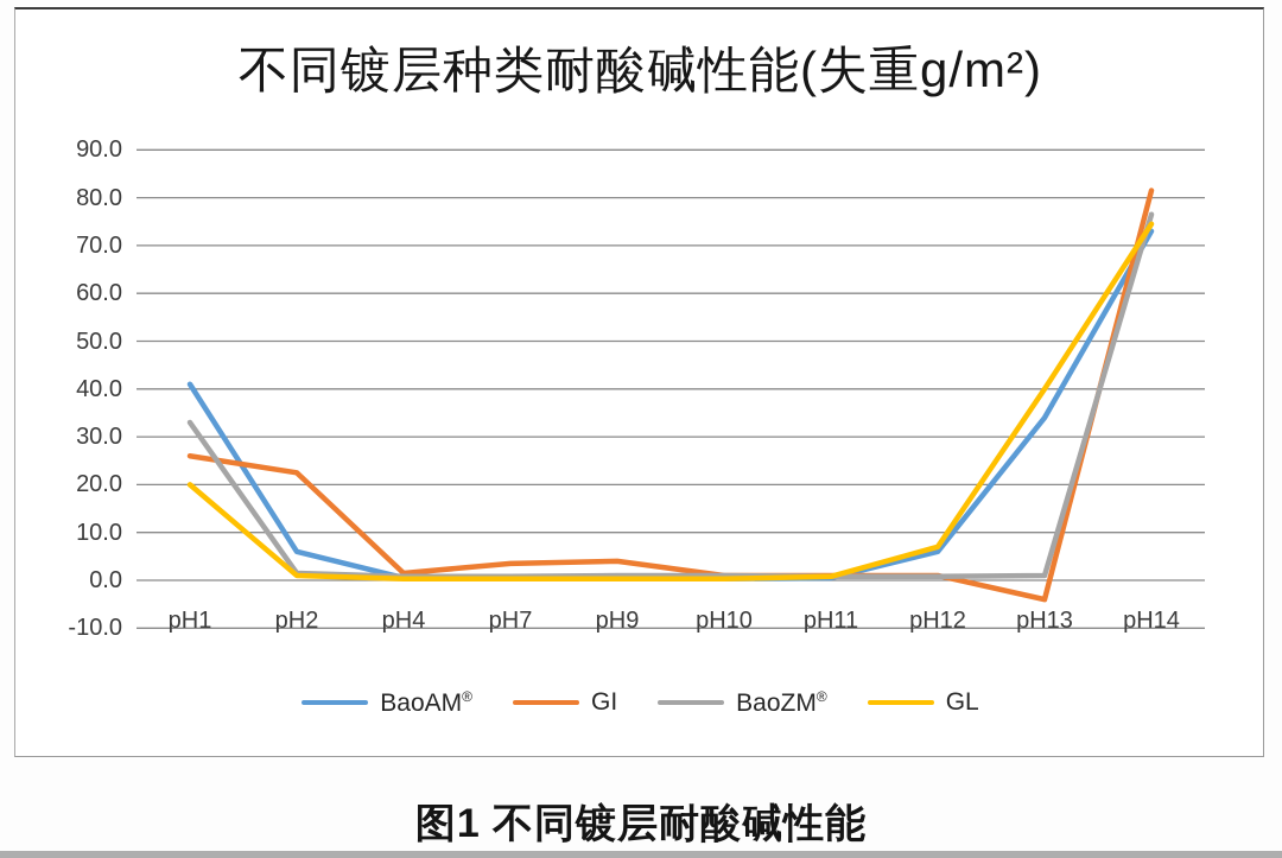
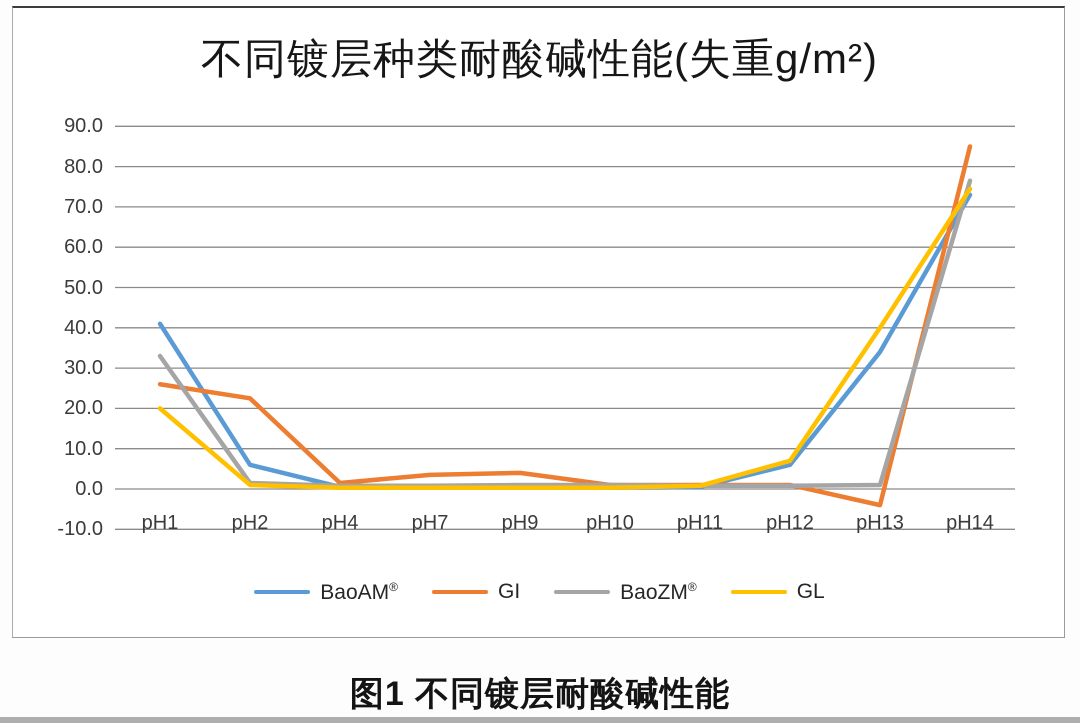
GI/pH14: 82 -> 85
